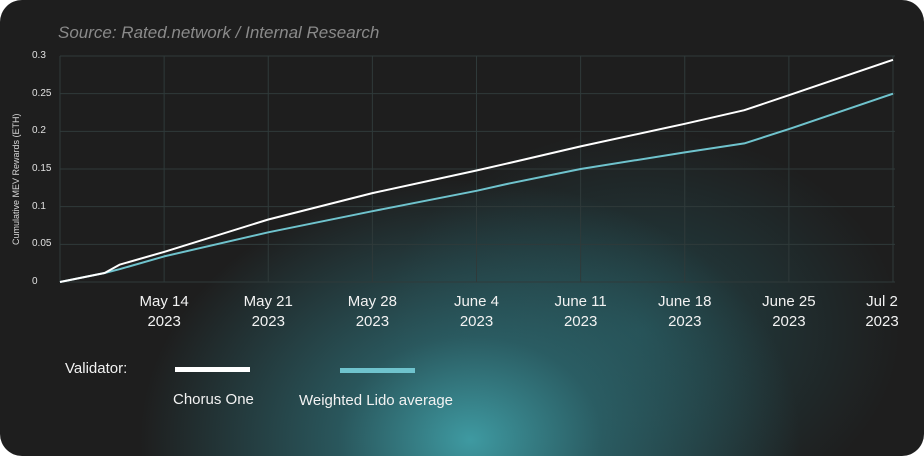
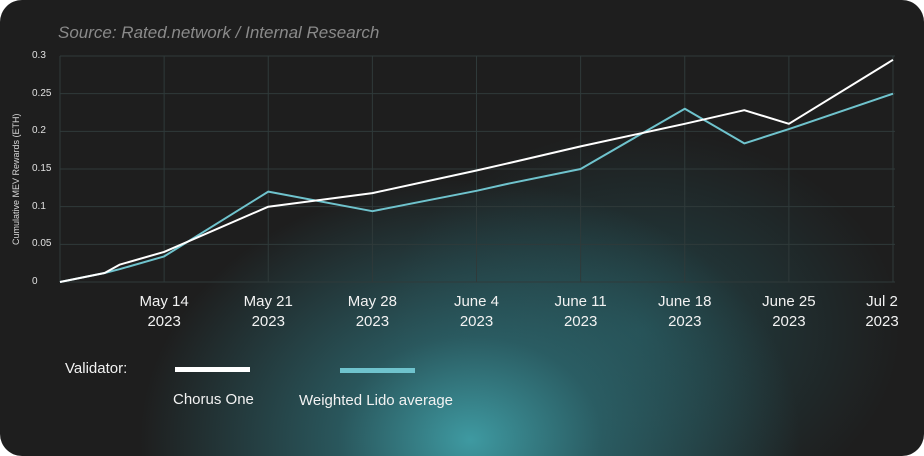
Chorus One/May 21: 0.08 -> 0.10
Weighted Lido average/May 21: 0.07 -> 0.12
Weighted Lido average/June 18: 0.17 -> 0.23
Chorus One/June 25: 0.25 -> 0.21
